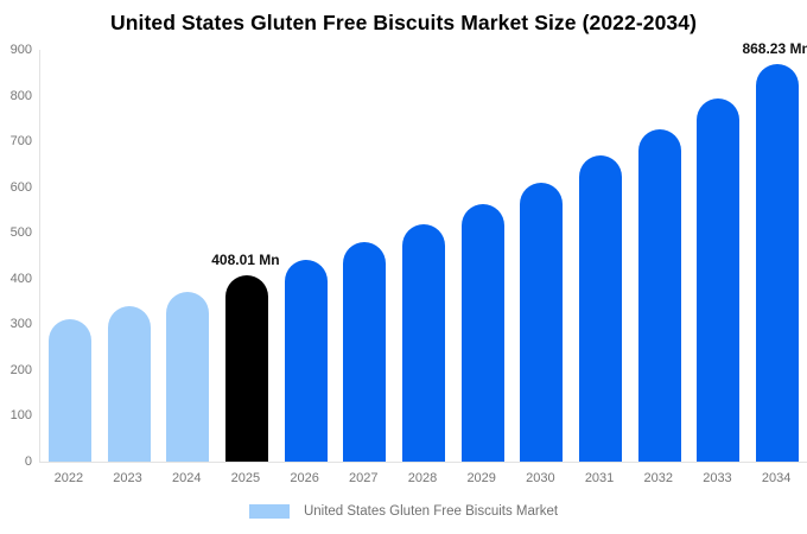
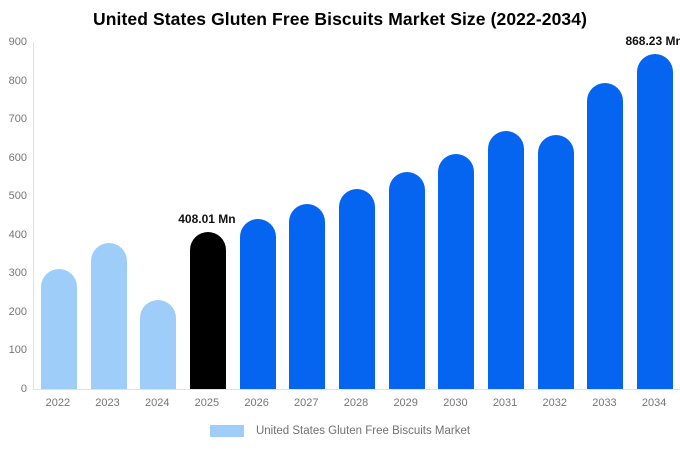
2023: 340 -> 380
2024: 370 -> 230
2032: 730 -> 660
